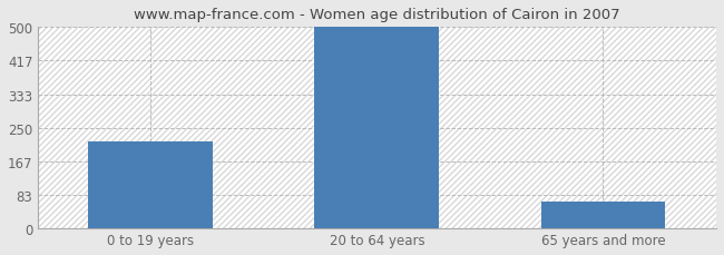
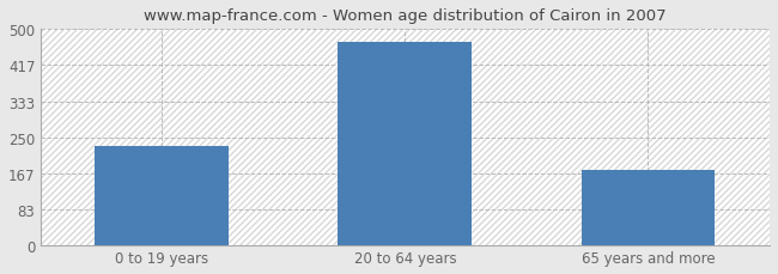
0 to 19 years: 215 -> 230
20 to 64 years: 500 -> 470
65 years and more: 65 -> 175
